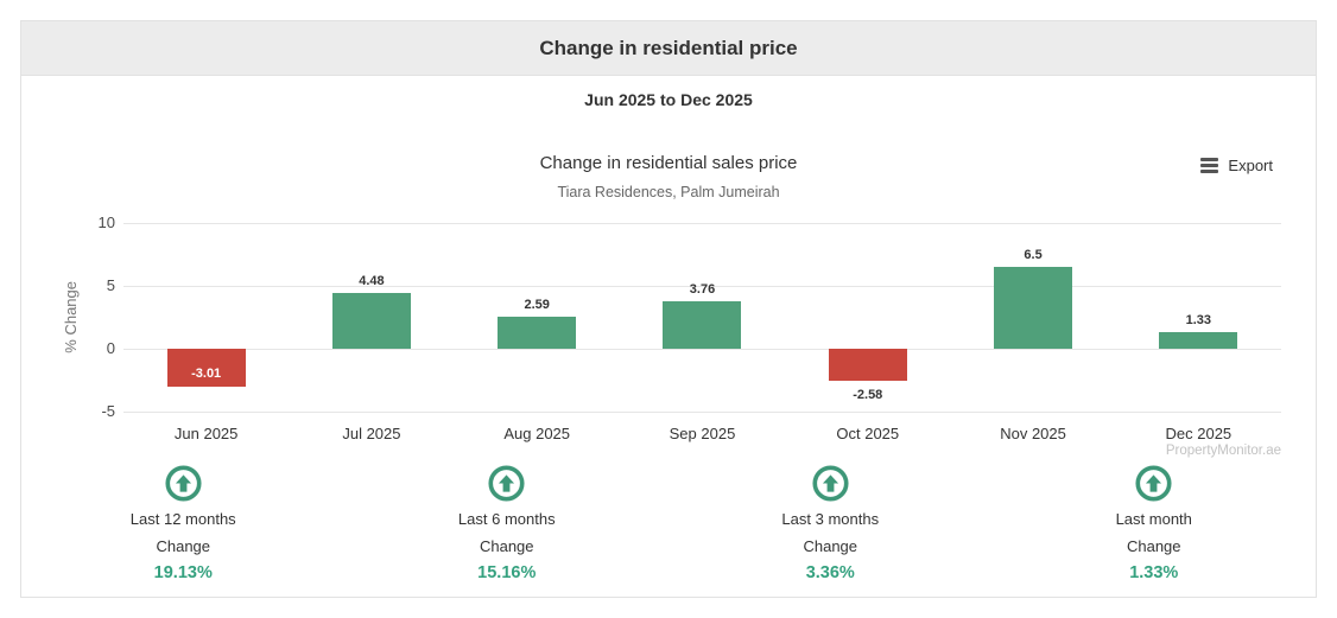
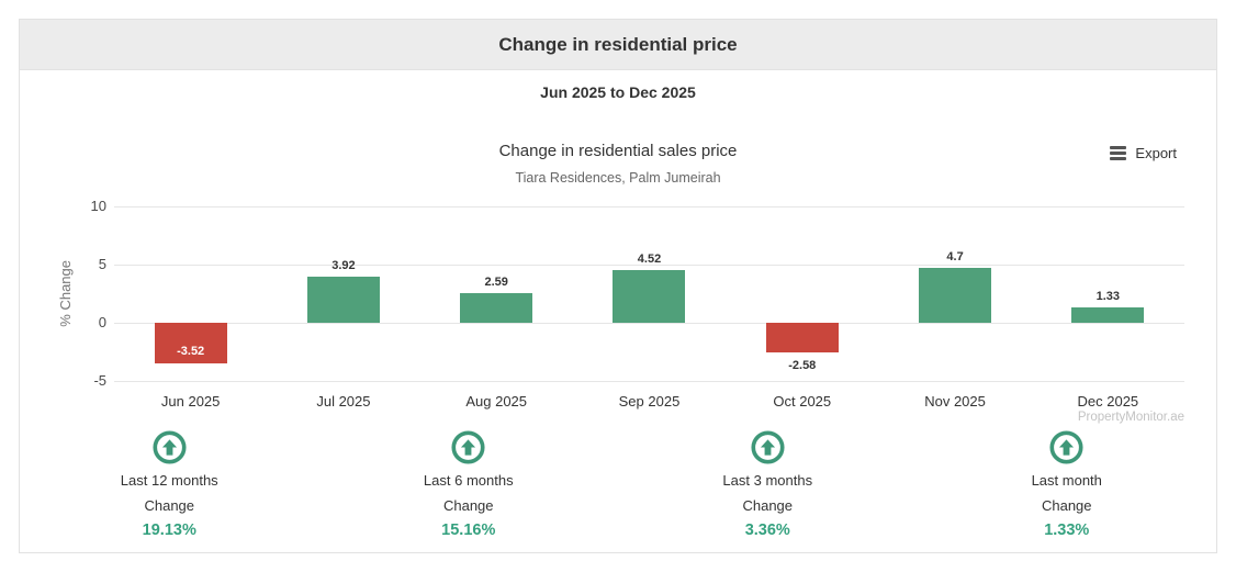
Jun 2025: -3.01 -> -3.52
Jul 2025: 4.48 -> 3.92
Sep 2025: 3.76 -> 4.52
Nov 2025: 6.5 -> 4.7
